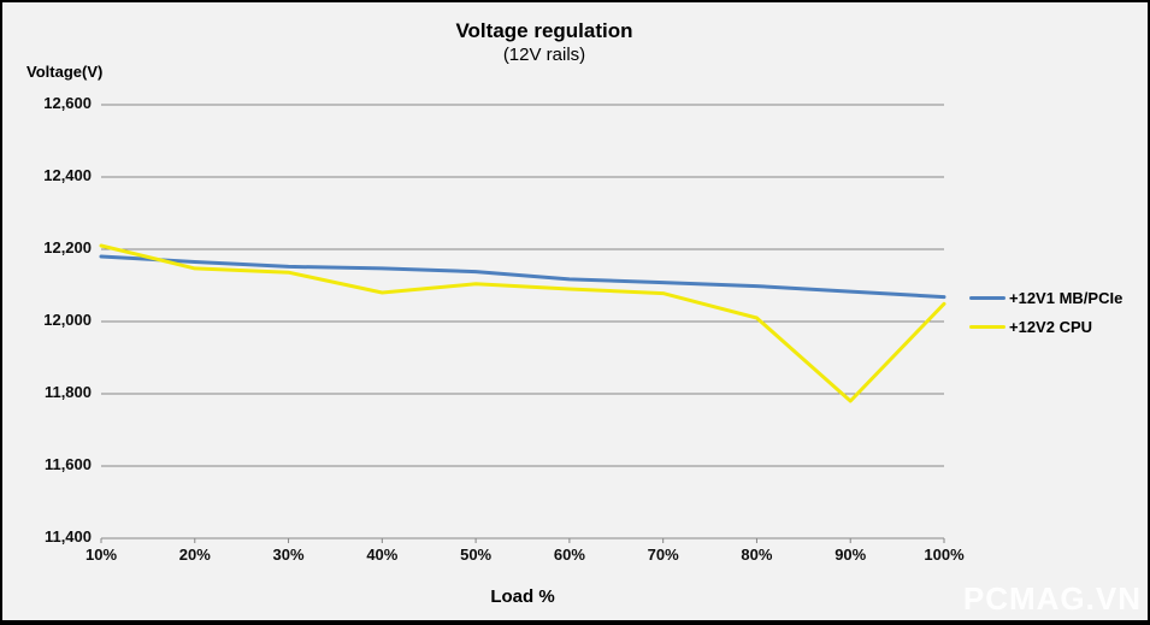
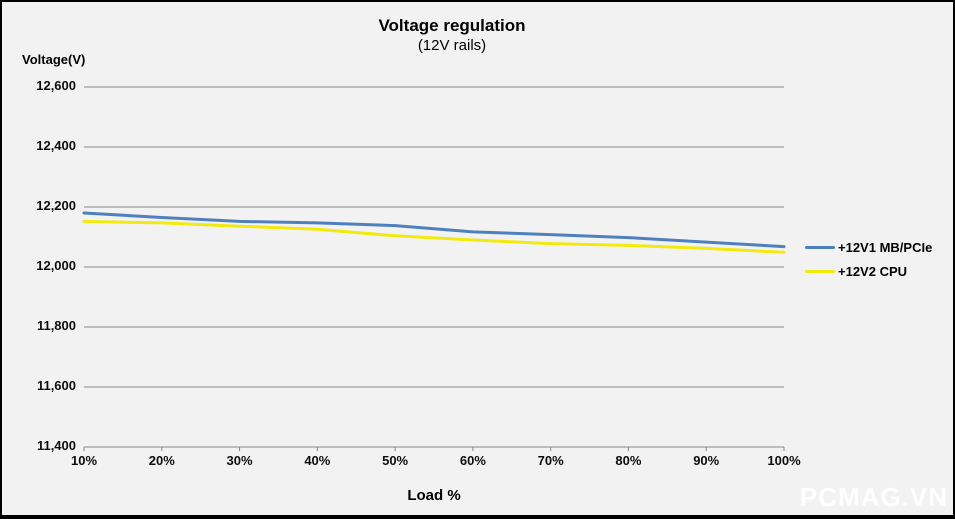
+12V2 CPU/10%: 12210 -> 12150
+12V2 CPU/40%: 12080 -> 12130
+12V2 CPU/80%: 12010 -> 12070
+12V2 CPU/90%: 11780 -> 12060
